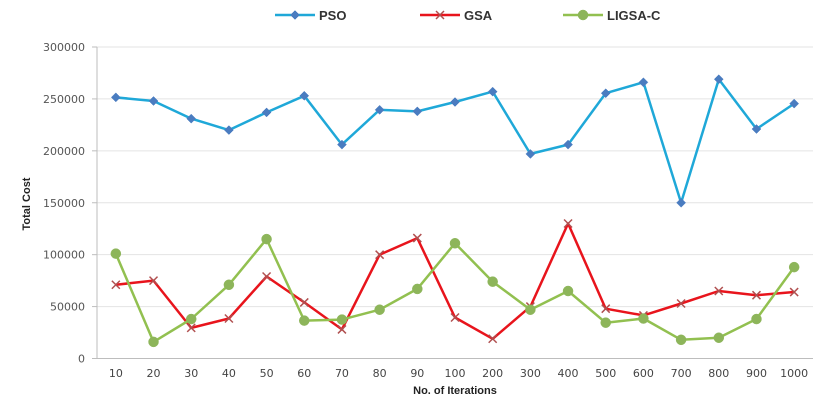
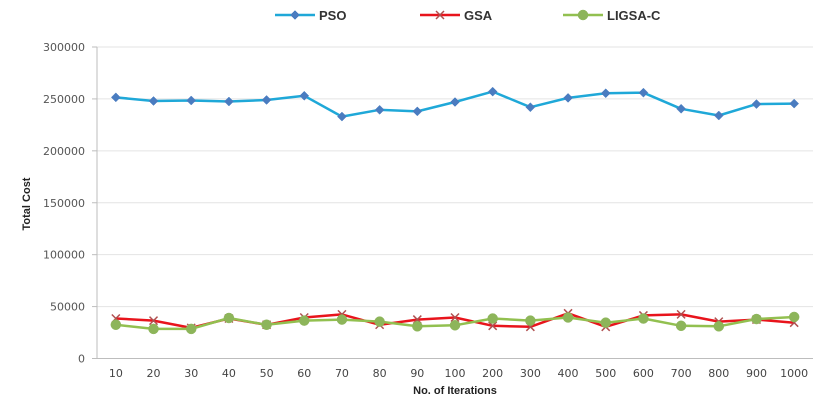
GSA/10: 71000 -> 38000
LIGSA-C/10: 101000 -> 32000
GSA/20: 75000 -> 36000
LIGSA-C/20: 16000 -> 28000
PSO/30: 231000 -> 248000
LIGSA-C/30: 38000 -> 28000
PSO/40: 220000 -> 248000
LIGSA-C/40: 71000 -> 39000
PSO/50: 237000 -> 249000
GSA/50: 79000 -> 32000
LIGSA-C/50: 115000 -> 32000
GSA/60: 54000 -> 40000
PSO/70: 206000 -> 233000
GSA/70: 28000 -> 42000
GSA/80: 100000 -> 32000
LIGSA-C/80: 47000 -> 36000
GSA/90: 116000 -> 38000
LIGSA-C/90: 67000 -> 31000
LIGSA-C/100: 111000 -> 32000
GSA/200: 19000 -> 32000
LIGSA-C/200: 74000 -> 38000
PSO/300: 197000 -> 242000
GSA/300: 50000 -> 30000
LIGSA-C/300: 47000 -> 36000
PSO/400: 206000 -> 251000
GSA/400: 130000 -> 44000
LIGSA-C/400: 65000 -> 40000
GSA/500: 48000 -> 30000
PSO/600: 266000 -> 256000
PSO/700: 150000 -> 240000
GSA/700: 53000 -> 42000
LIGSA-C/700: 18000 -> 32000
PSO/800: 269000 -> 234000
GSA/800: 65000 -> 36000
LIGSA-C/800: 20000 -> 31000
PSO/900: 221000 -> 245000
GSA/900: 61000 -> 38000
GSA/1000: 64000 -> 34000
LIGSA-C/1000: 88000 -> 40000
